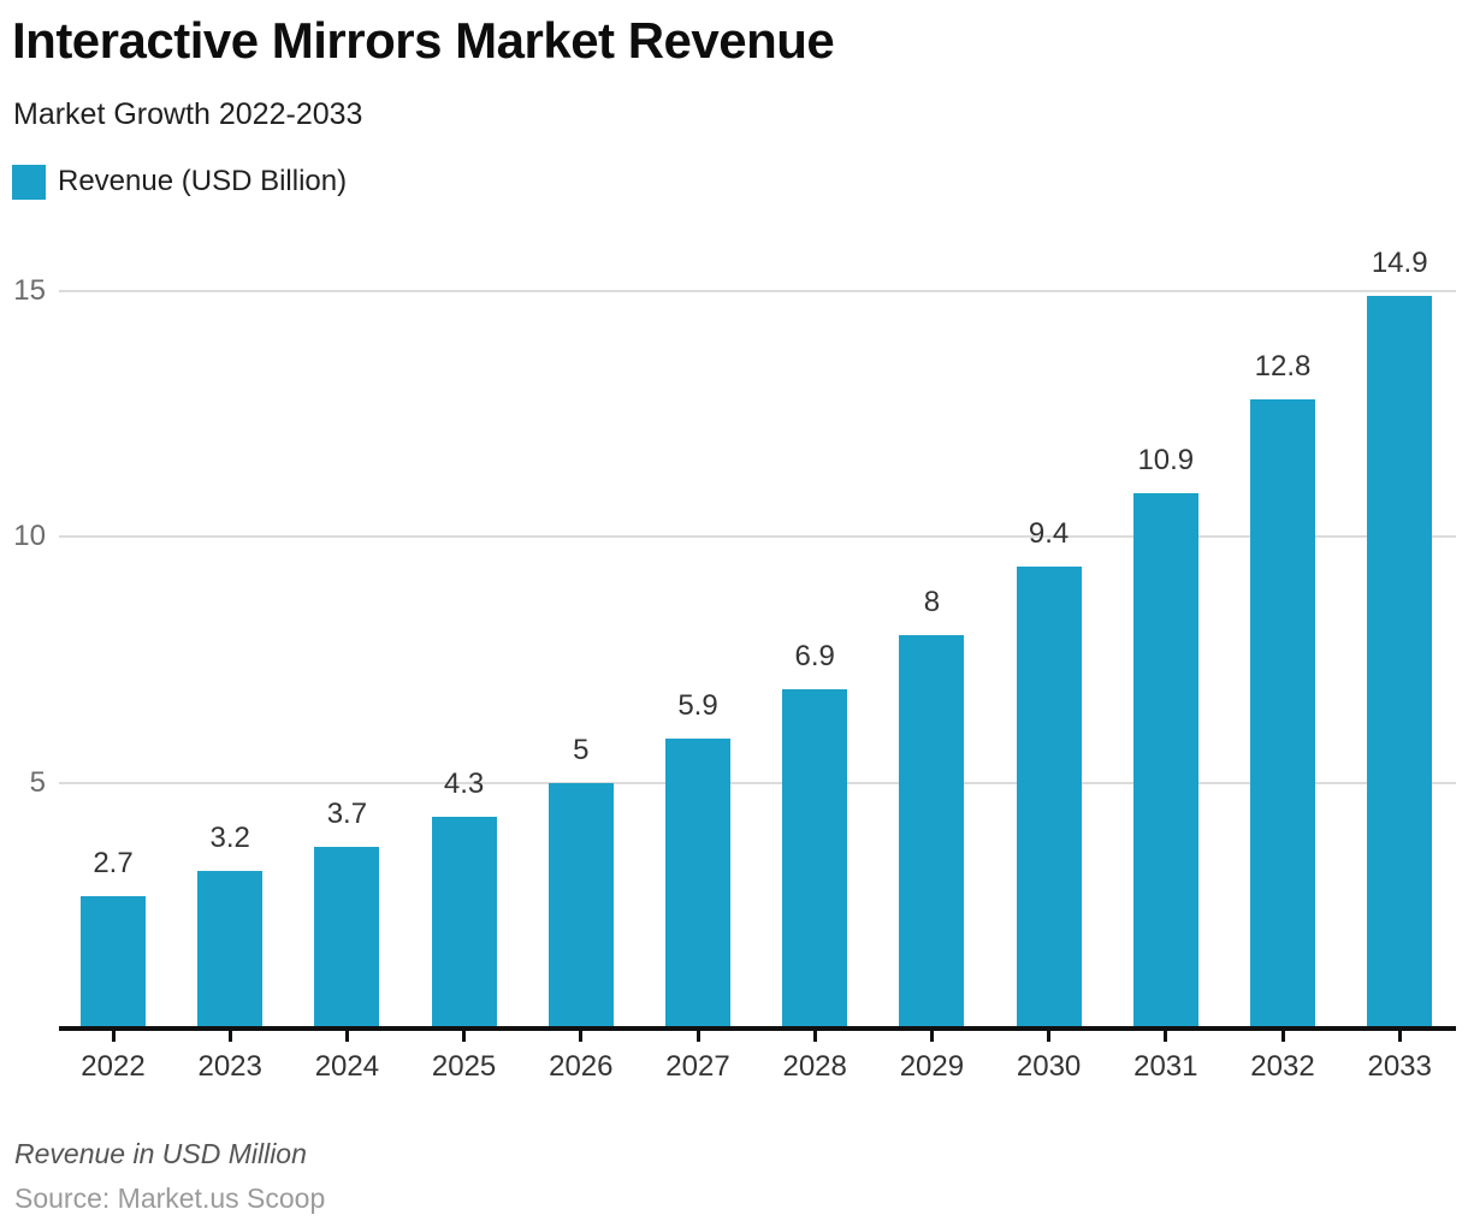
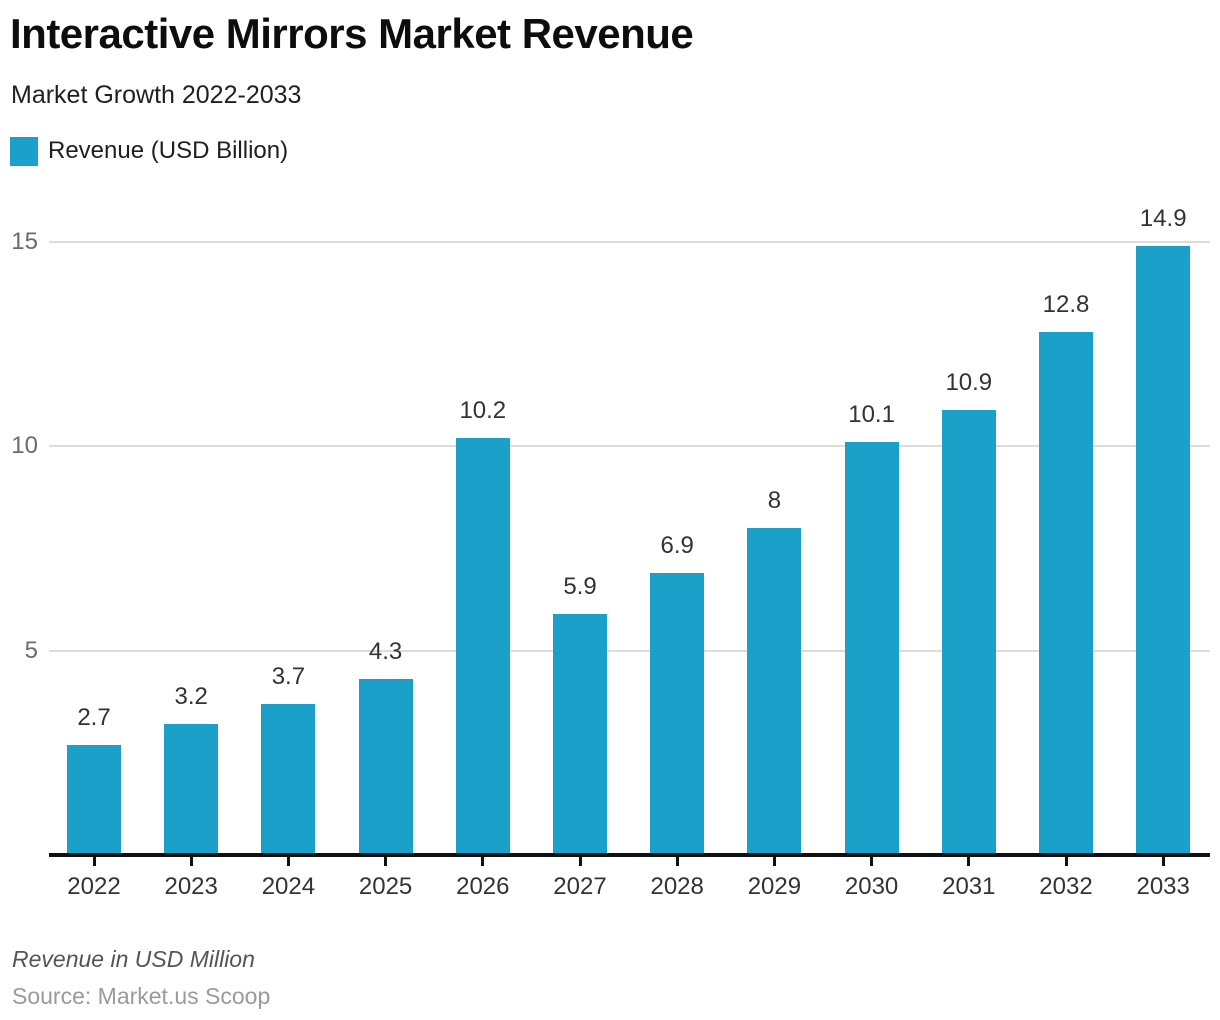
2026: 5 -> 10.2
2030: 9.4 -> 10.1
